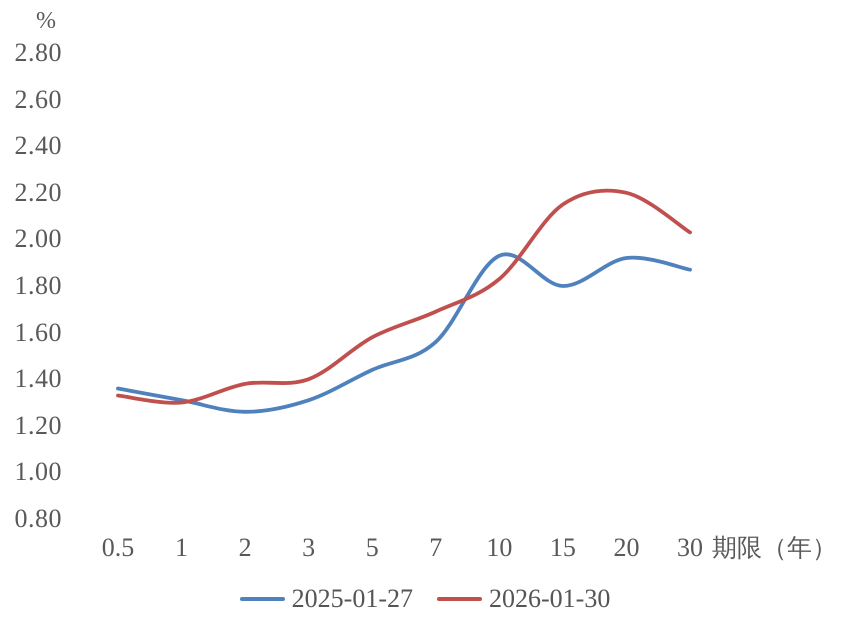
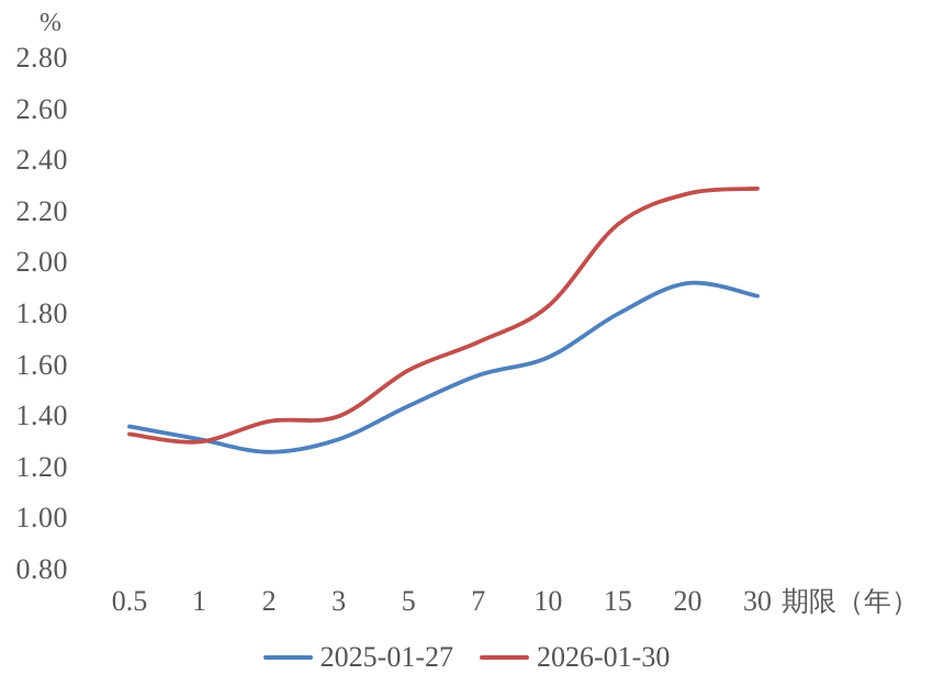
2025-01-27/10: 1.93 -> 1.63
2026-01-30/20: 2.20 -> 2.27
2026-01-30/30: 2.03 -> 2.29
